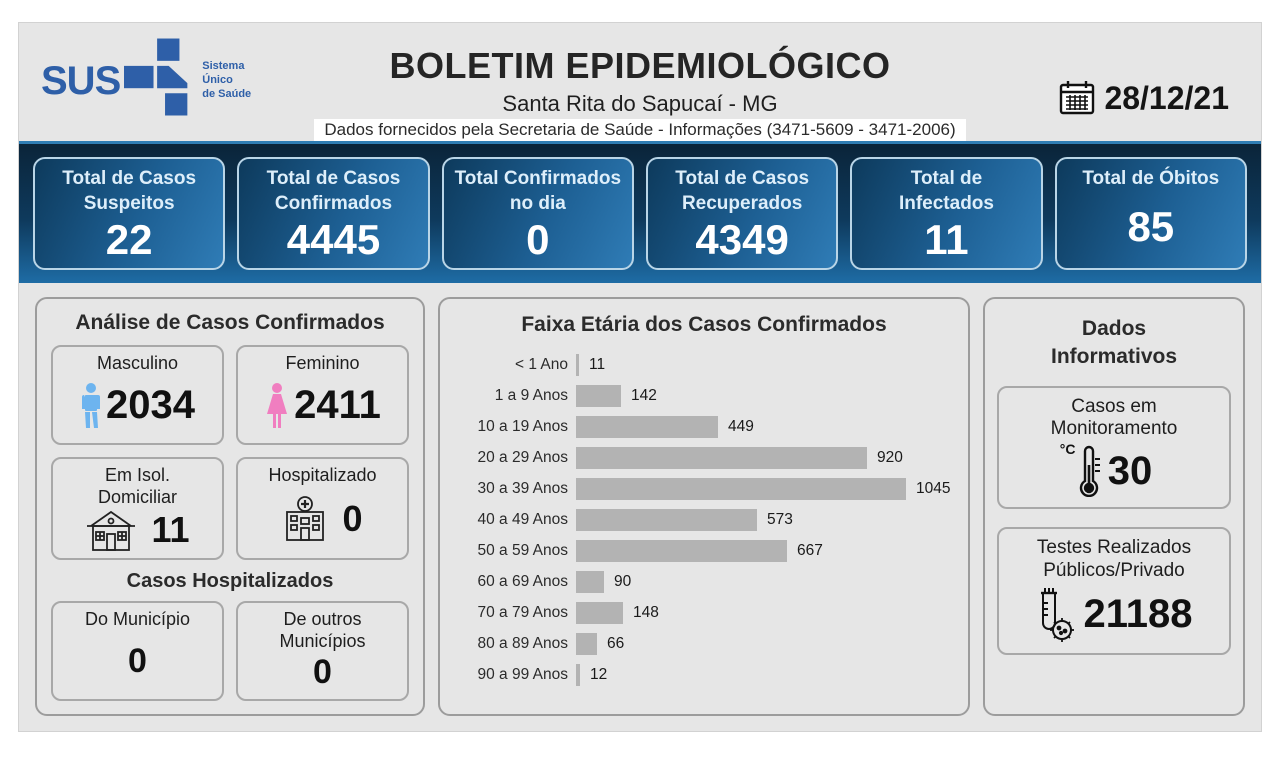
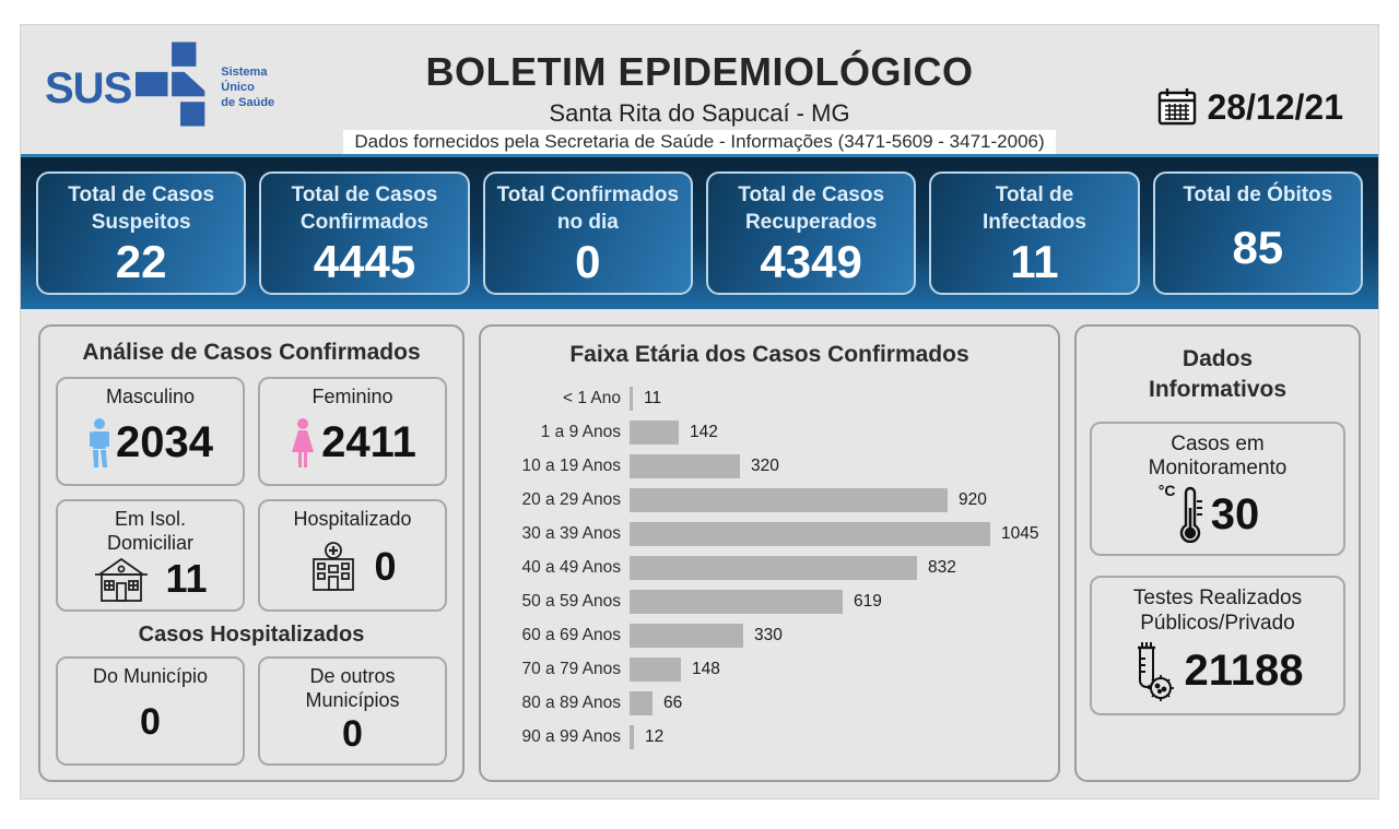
10 a 19 Anos: 449 -> 320
40 a 49 Anos: 573 -> 832
50 a 59 Anos: 667 -> 619
60 a 69 Anos: 90 -> 330
